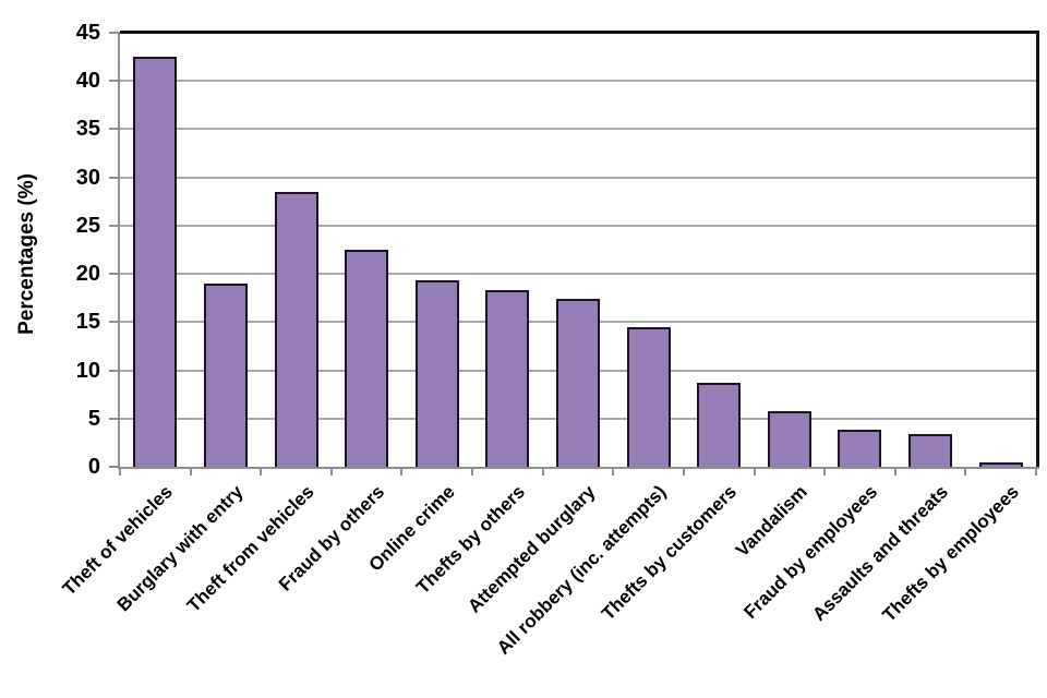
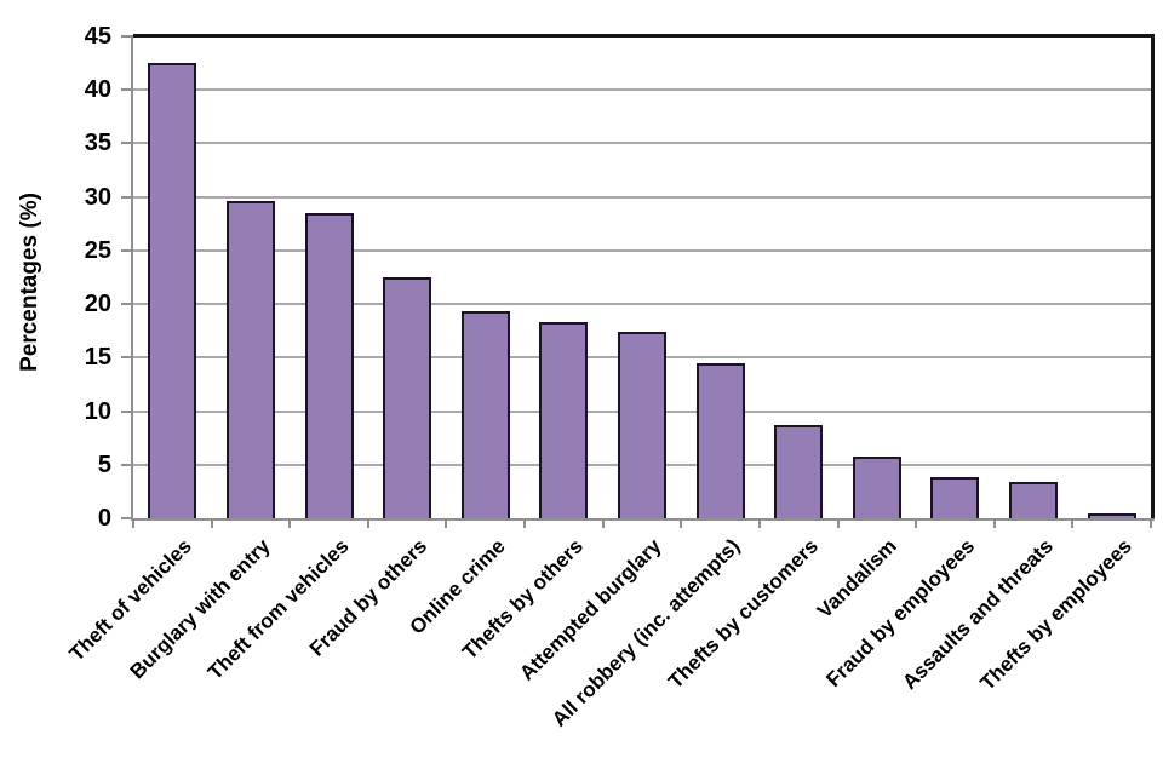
Burglary with entry: 19 -> 30
